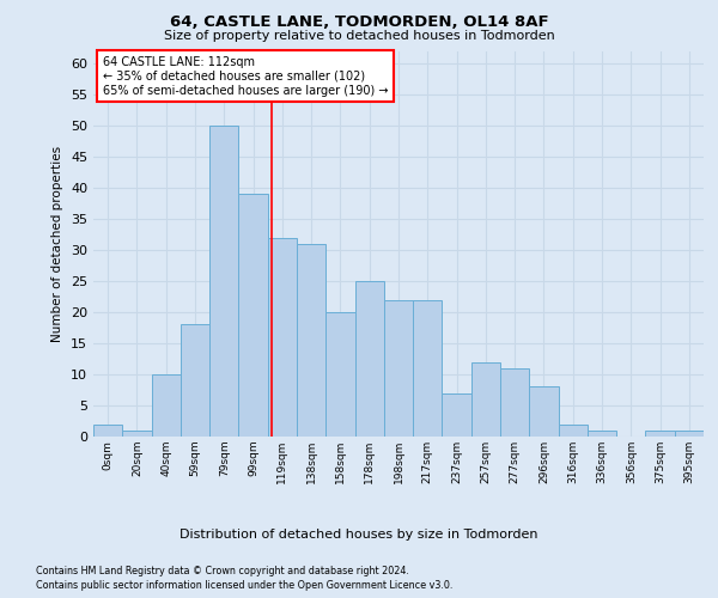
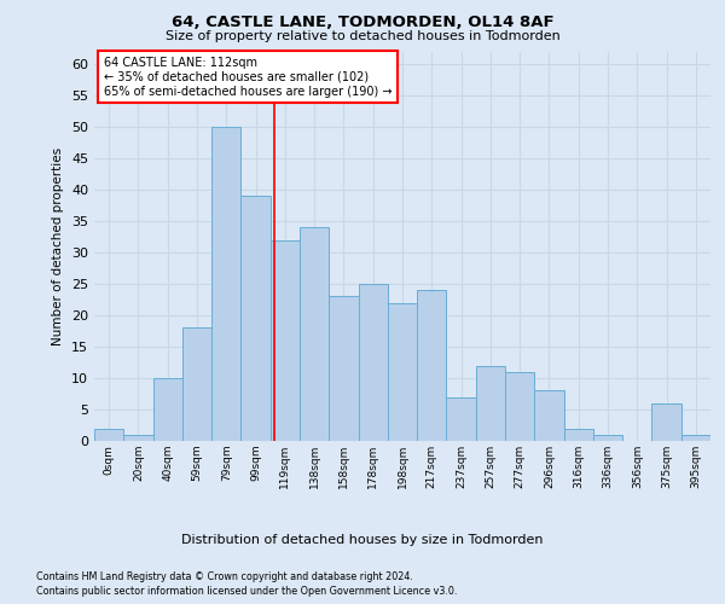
138sqm: 31 -> 34
158sqm: 20 -> 23
217sqm: 22 -> 24
375sqm: 1 -> 6
